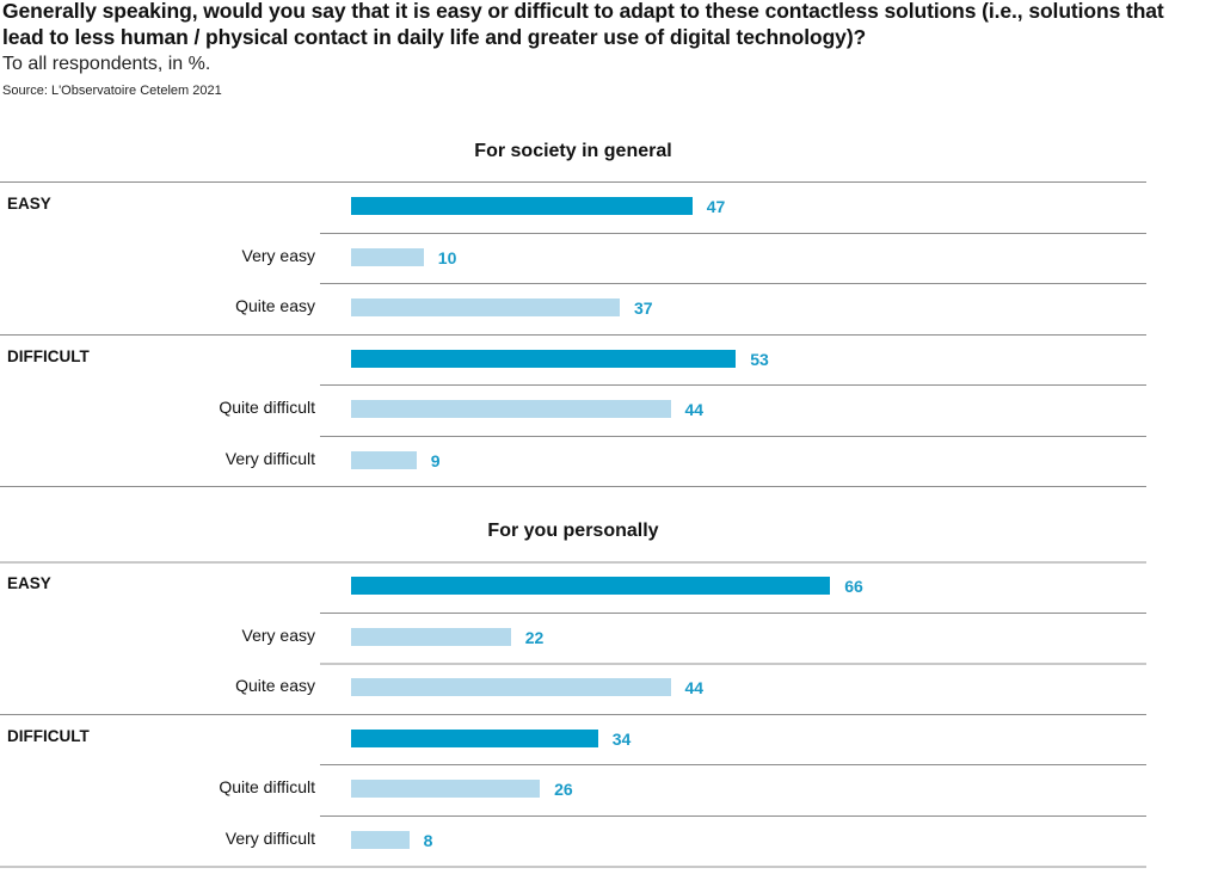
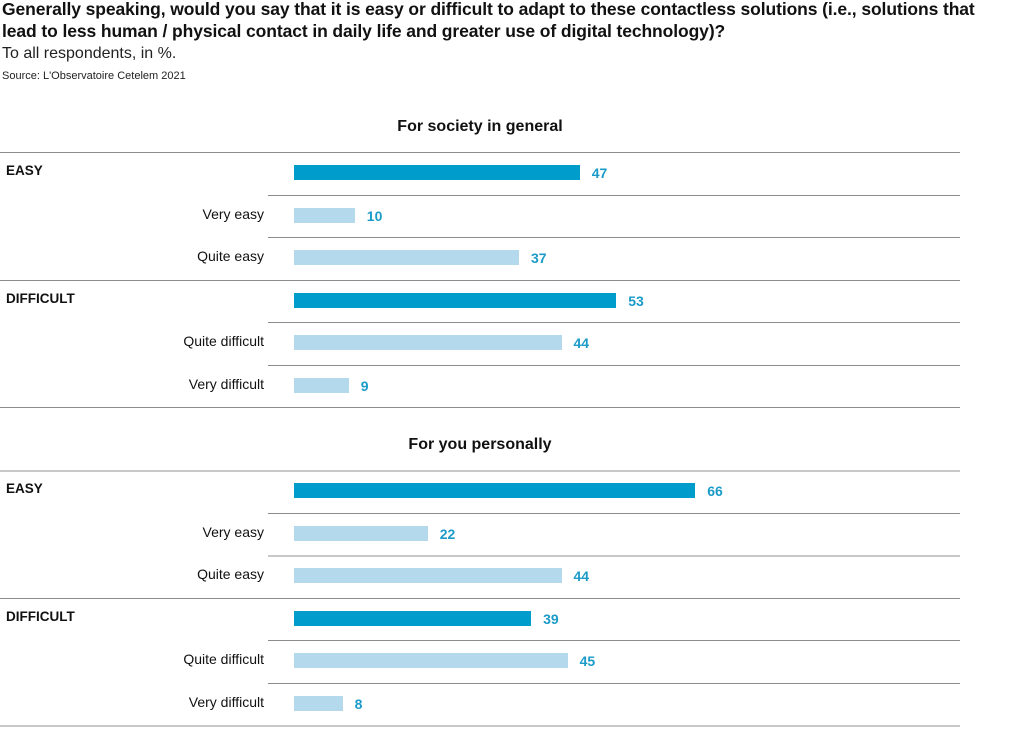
For you personally/DIFFICULT: 34 -> 39
For you personally/Quite difficult: 26 -> 45
